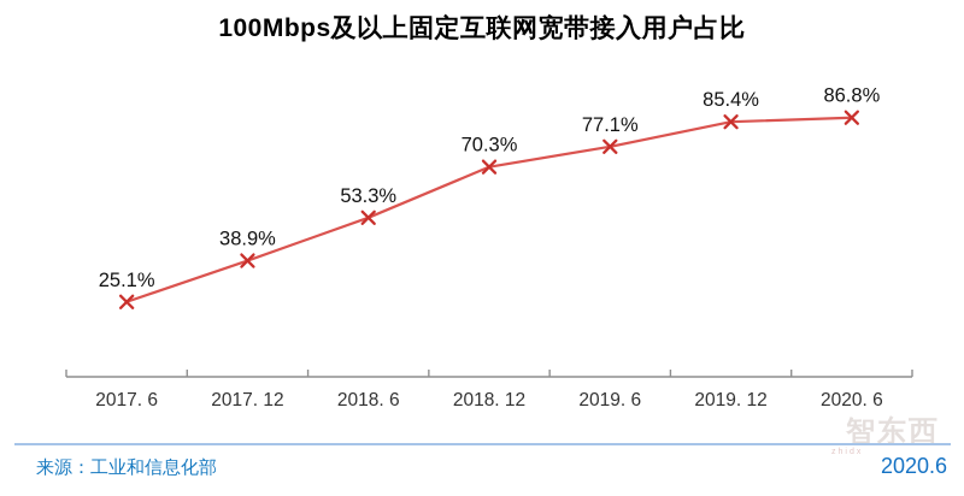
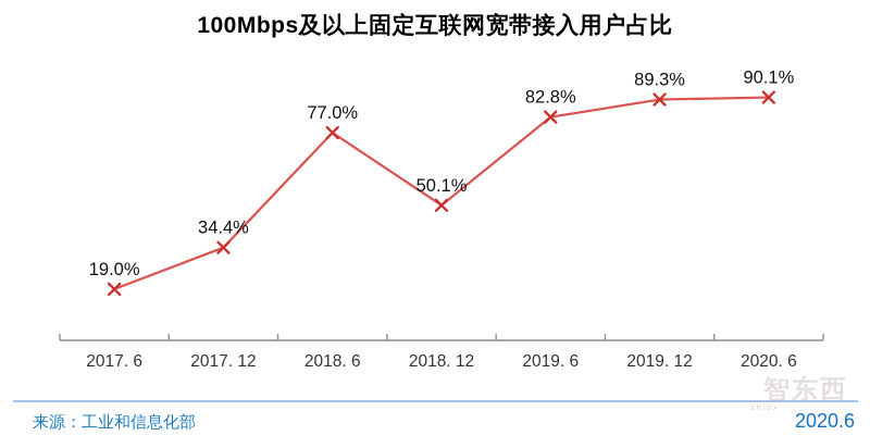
2017. 6: 25.1% -> 19.0%
2017. 12: 38.9% -> 34.4%
2018. 6: 53.3% -> 77.0%
2018. 12: 70.3% -> 50.1%
2019. 6: 77.1% -> 82.8%
2019. 12: 85.4% -> 89.3%
2020. 6: 86.8% -> 90.1%
